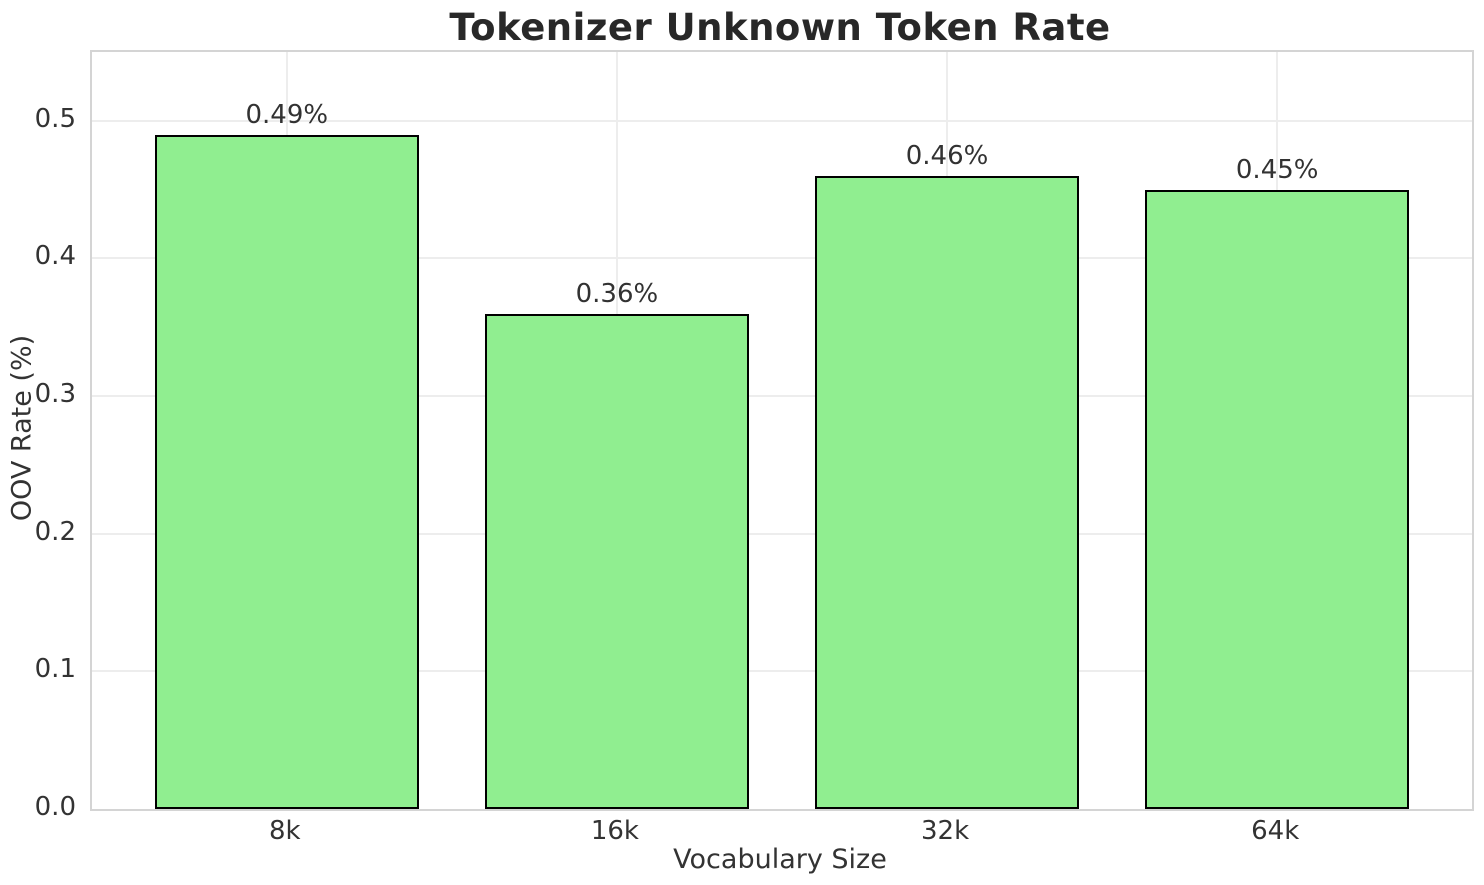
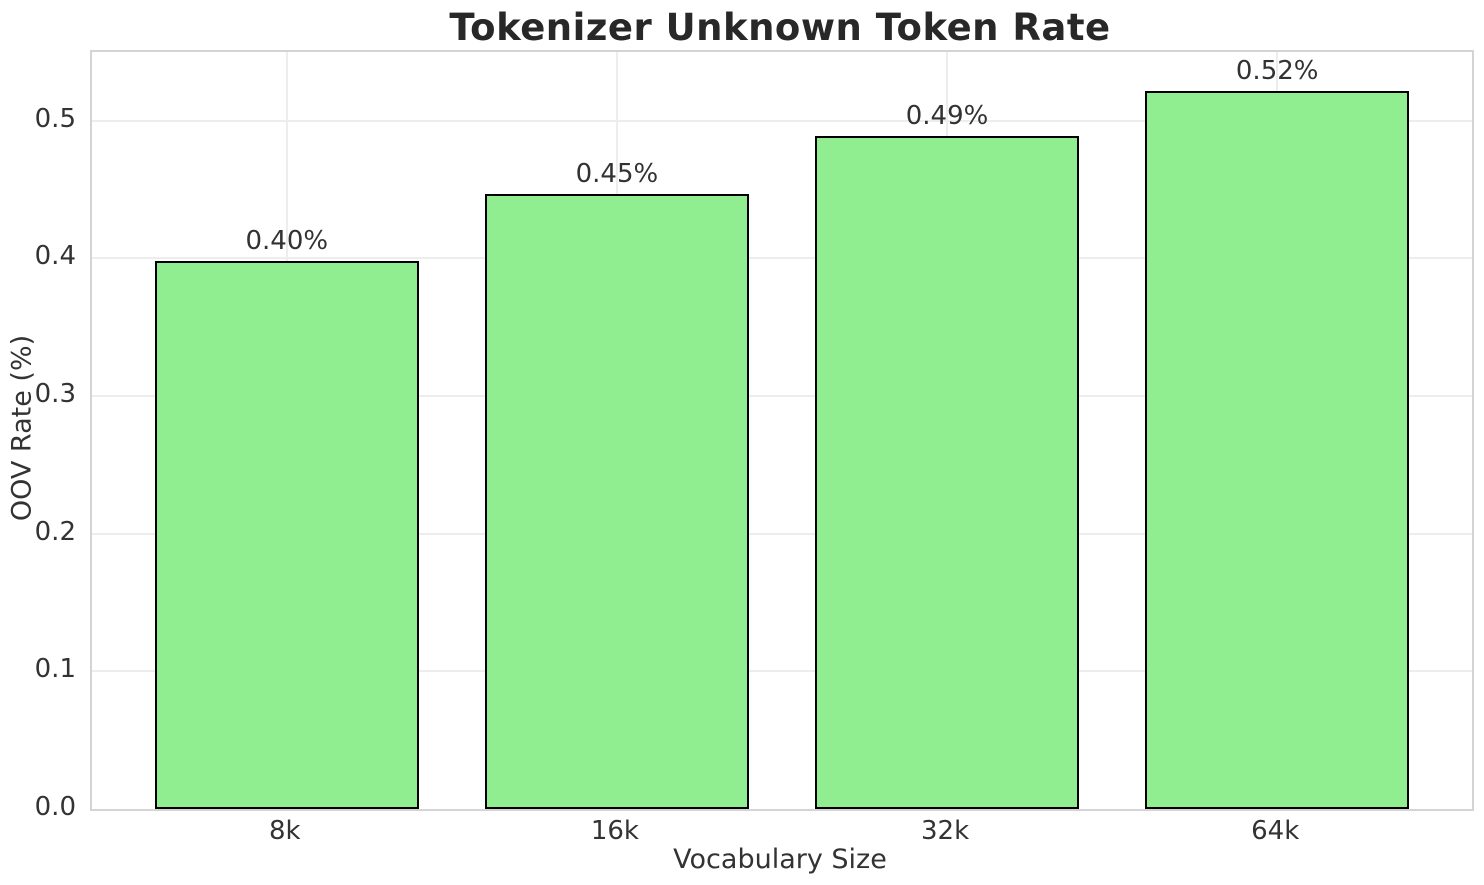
8k: 0.49% -> 0.40%
16k: 0.36% -> 0.45%
32k: 0.46% -> 0.49%
64k: 0.45% -> 0.52%
